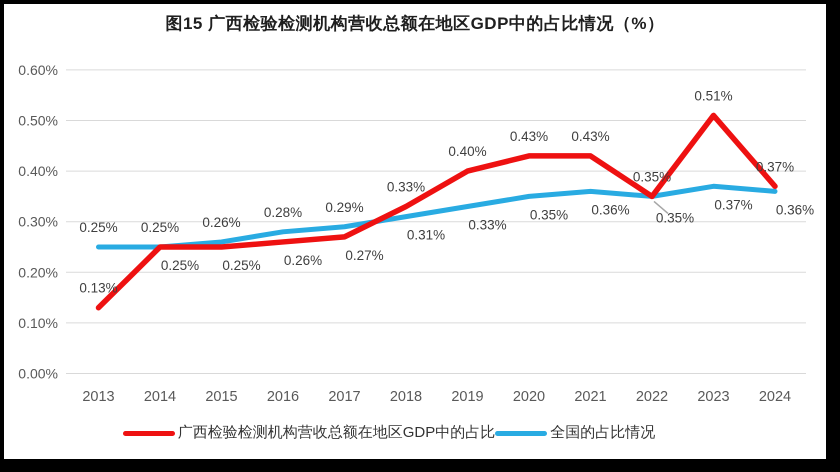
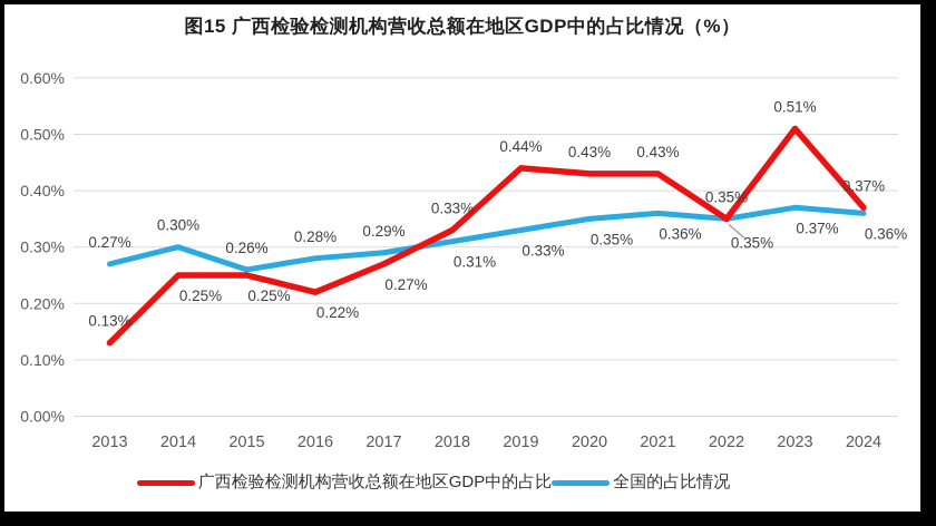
全国的占比情况/2013: 0.25% -> 0.27%
全国的占比情况/2014: 0.25% -> 0.30%
广西检验检测机构营收总额在地区GDP中的占比/2016: 0.26% -> 0.22%
广西检验检测机构营收总额在地区GDP中的占比/2019: 0.40% -> 0.44%
